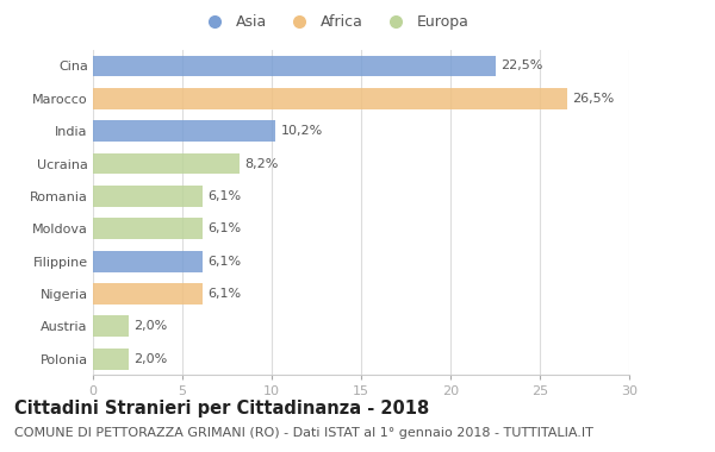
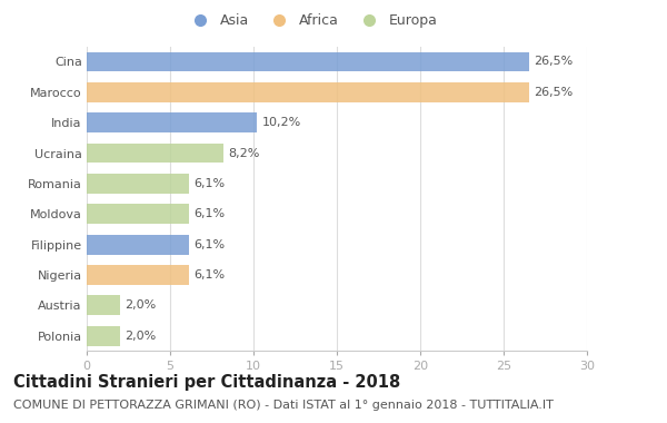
Cina: 22,5% -> 26,5%
